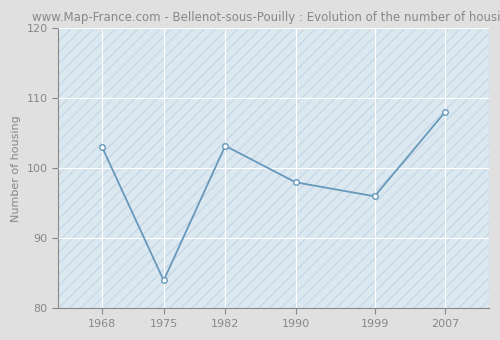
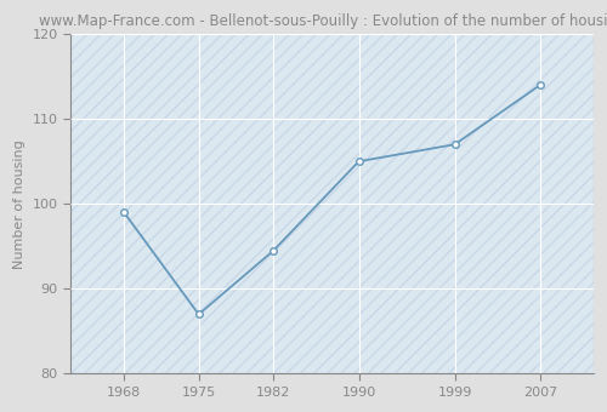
1968: 103.0 -> 99.0
1975: 84.0 -> 87.0
1982: 103.2 -> 94.5
1990: 98.0 -> 105.0
1999: 96.0 -> 107.0
2007: 108.0 -> 114.0
